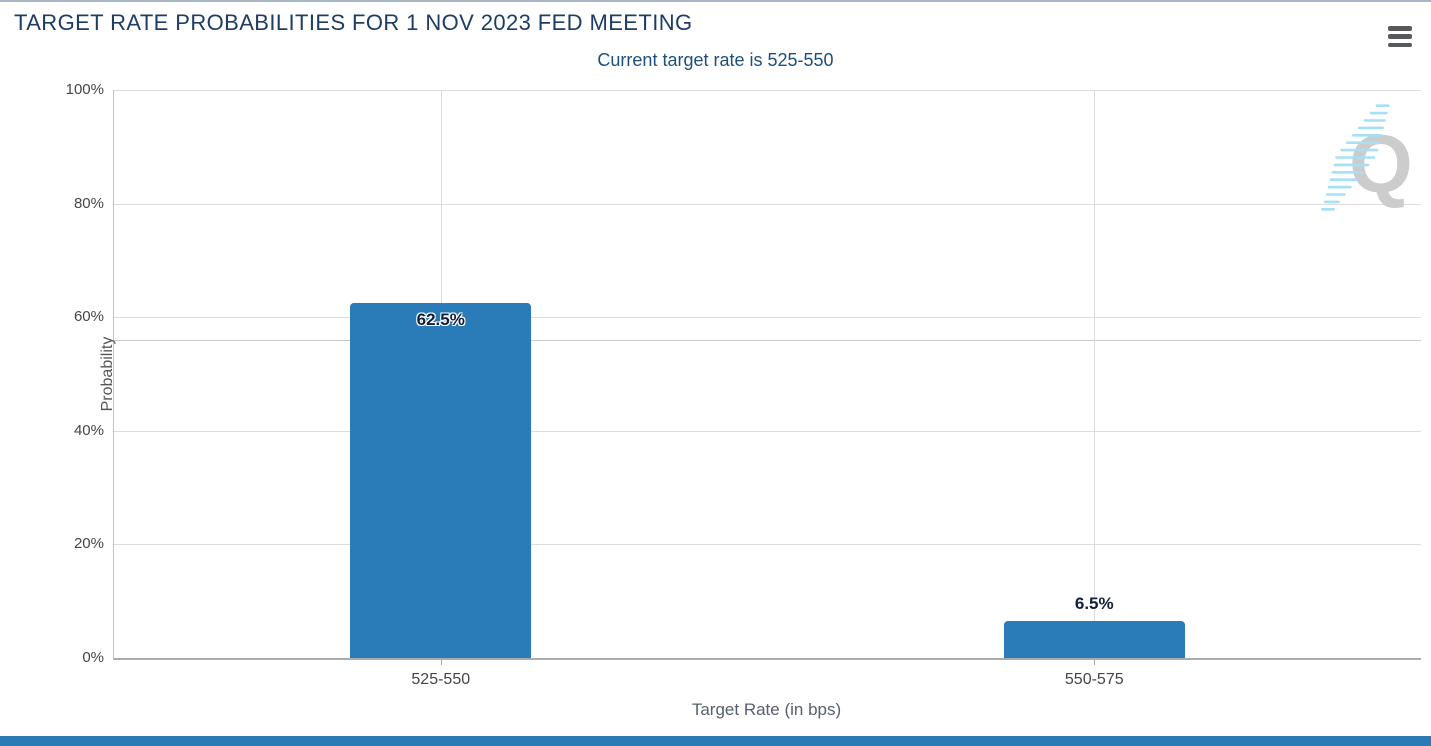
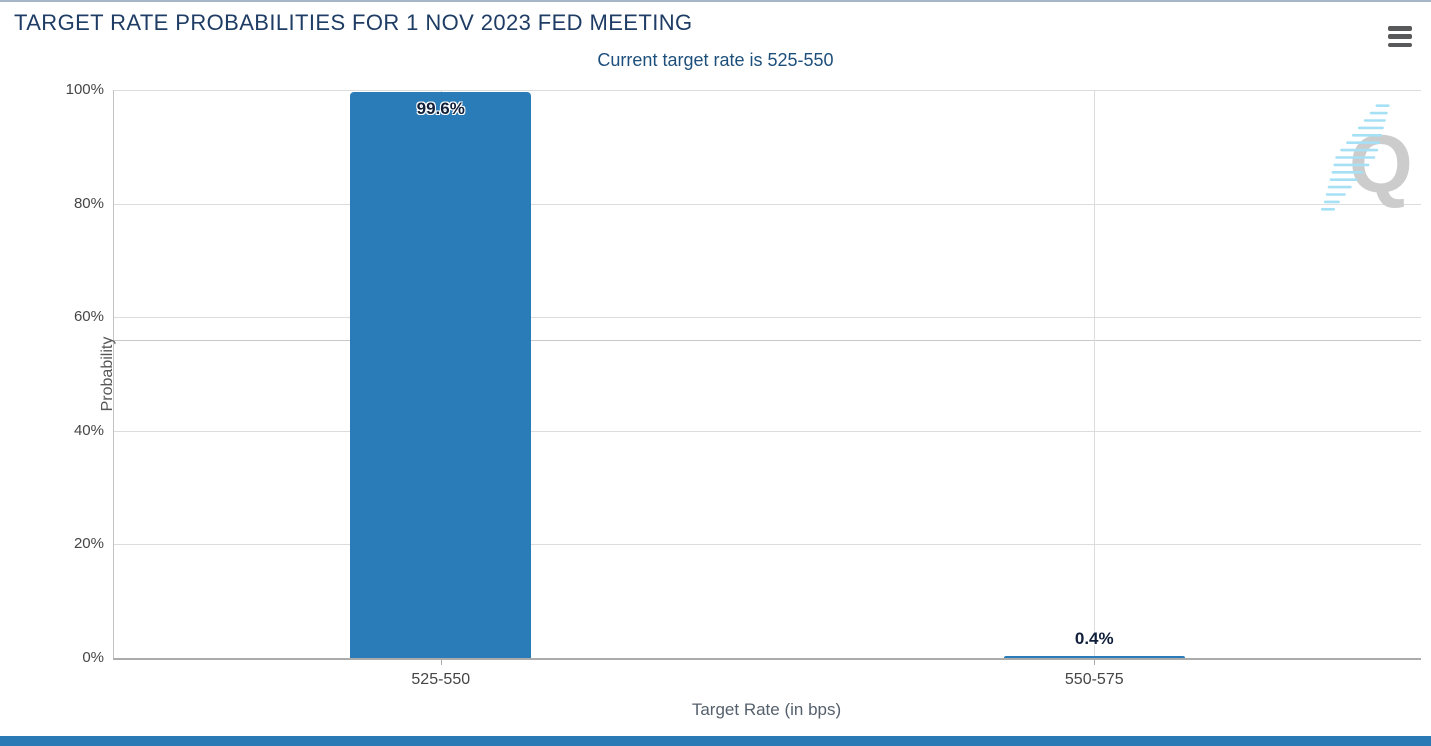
525-550: 62.5% -> 99.6%
550-575: 6.5% -> 0.4%
